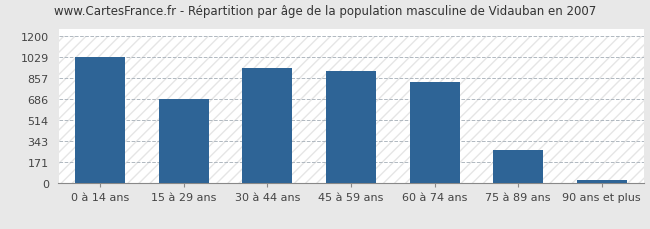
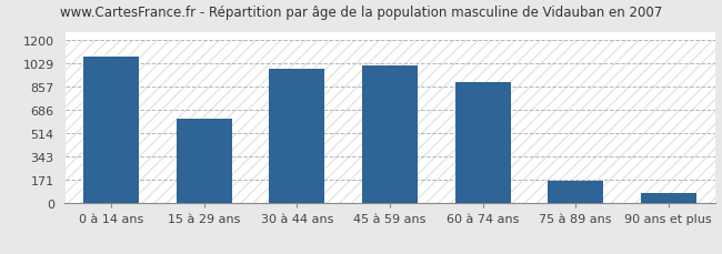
0 à 14 ans: 1030 -> 1080
15 à 29 ans: 690 -> 620
30 à 44 ans: 940 -> 990
45 à 59 ans: 910 -> 1010
60 à 74 ans: 830 -> 890
75 à 89 ans: 270 -> 160
90 ans et plus: 20 -> 70
